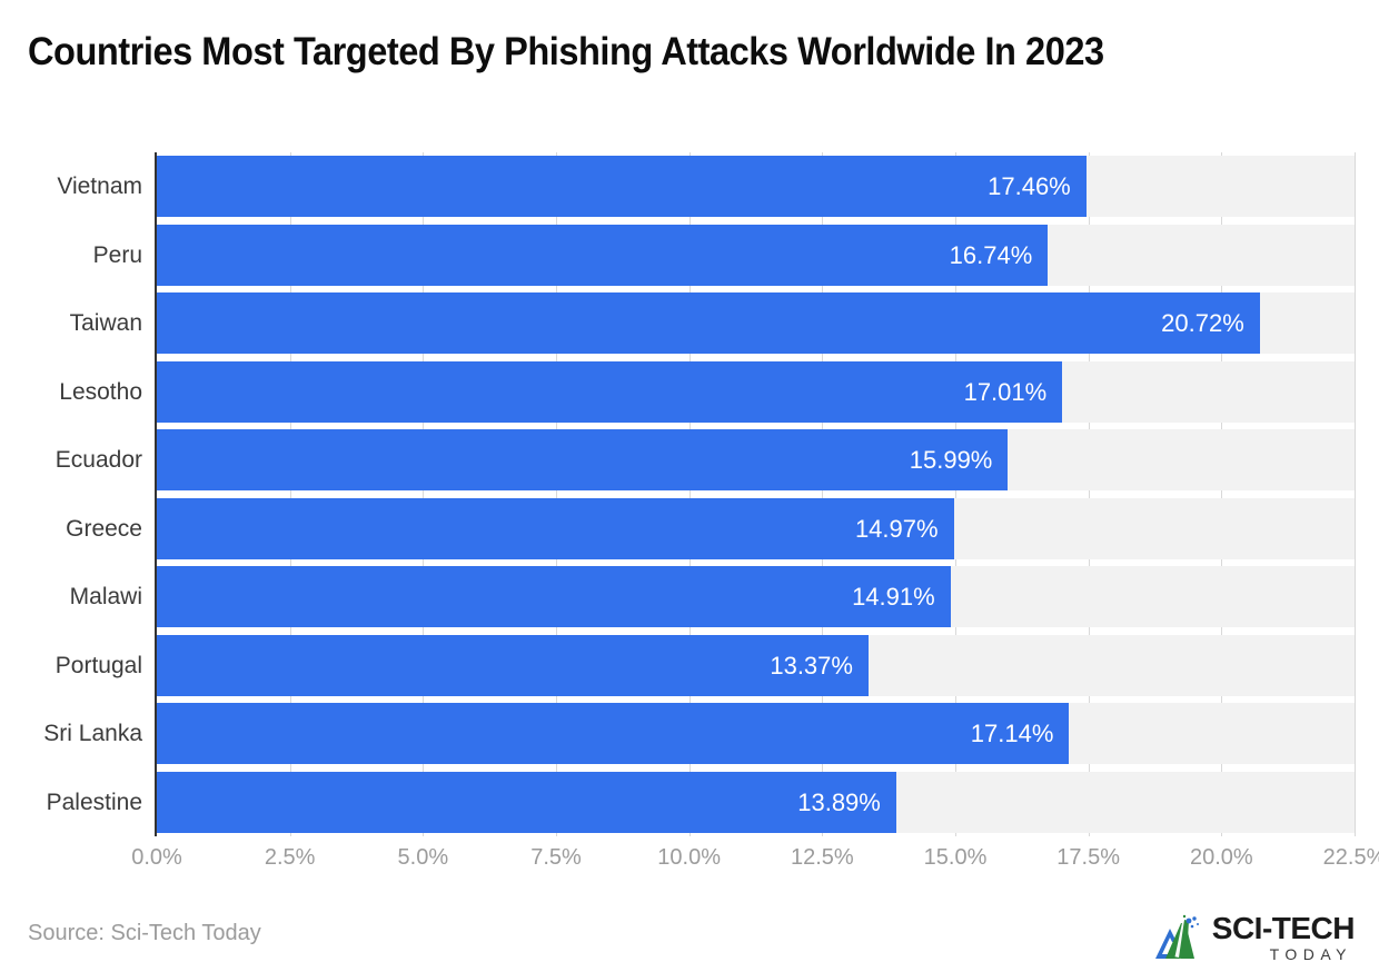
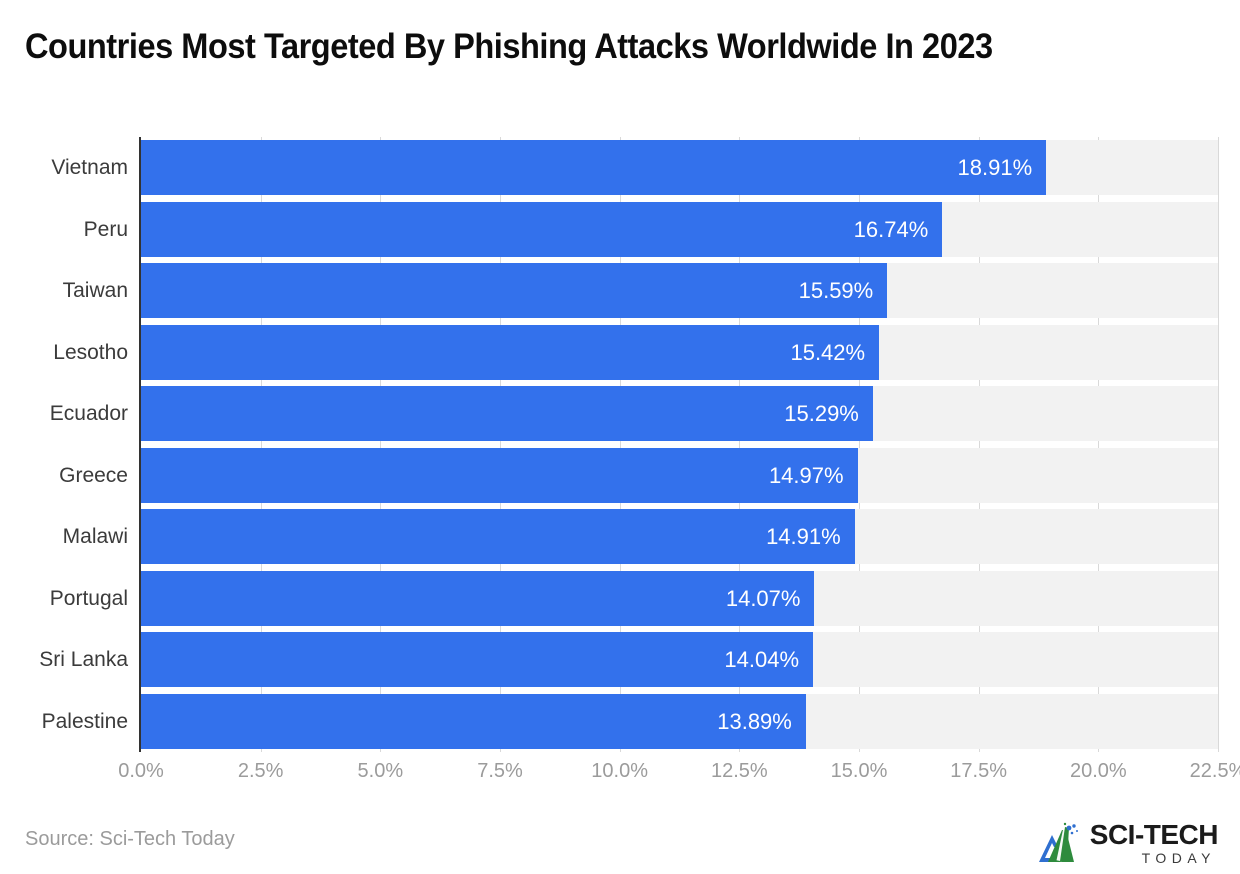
Vietnam: 17.46% -> 18.91%
Taiwan: 20.72% -> 15.59%
Lesotho: 17.01% -> 15.42%
Ecuador: 15.99% -> 15.29%
Portugal: 13.37% -> 14.07%
Sri Lanka: 17.14% -> 14.04%
